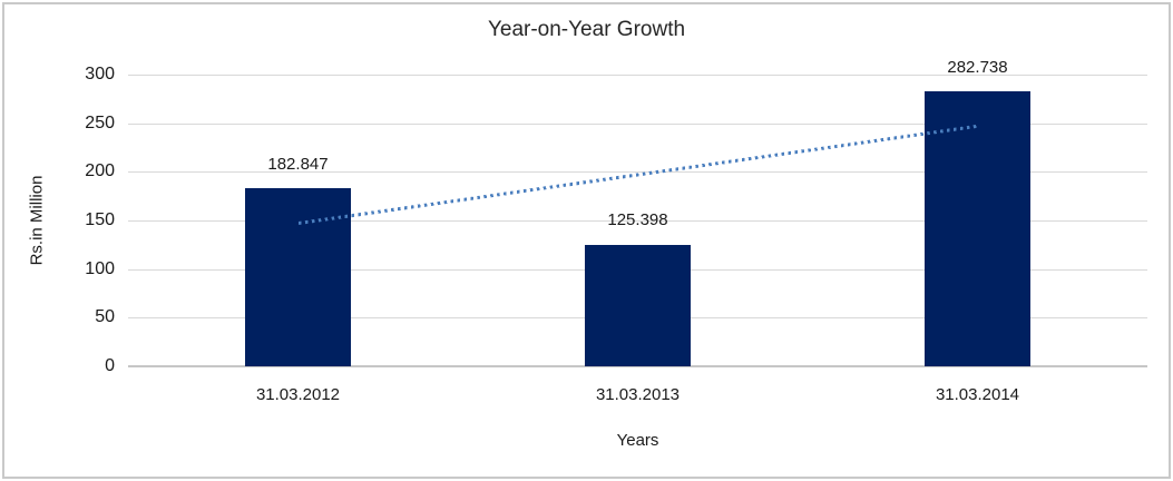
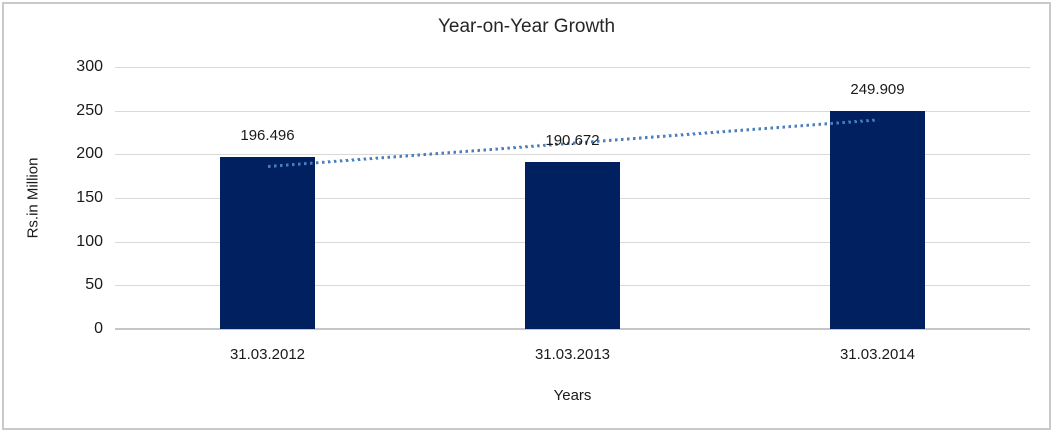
31.03.2012: 182.847 -> 196.496
31.03.2013: 125.398 -> 190.672
31.03.2014: 282.738 -> 249.909
